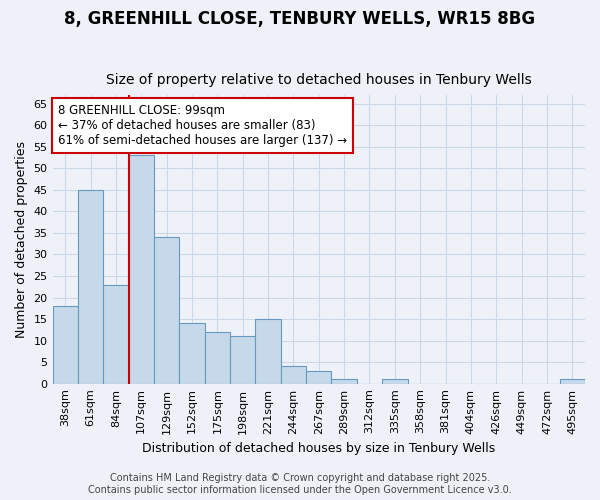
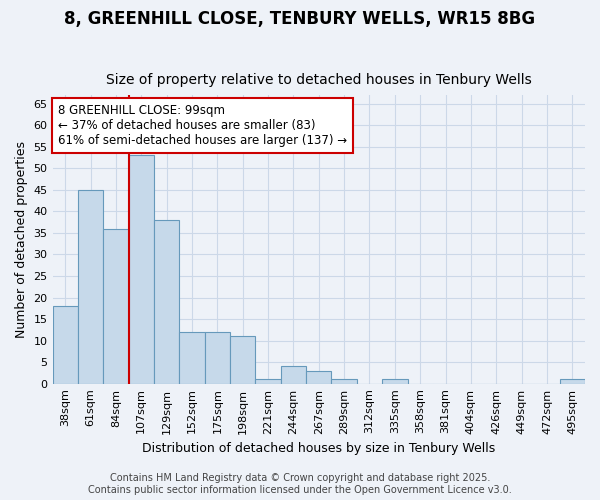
84sqm: 23 -> 36
129sqm: 34 -> 38
152sqm: 14 -> 12
221sqm: 15 -> 1
